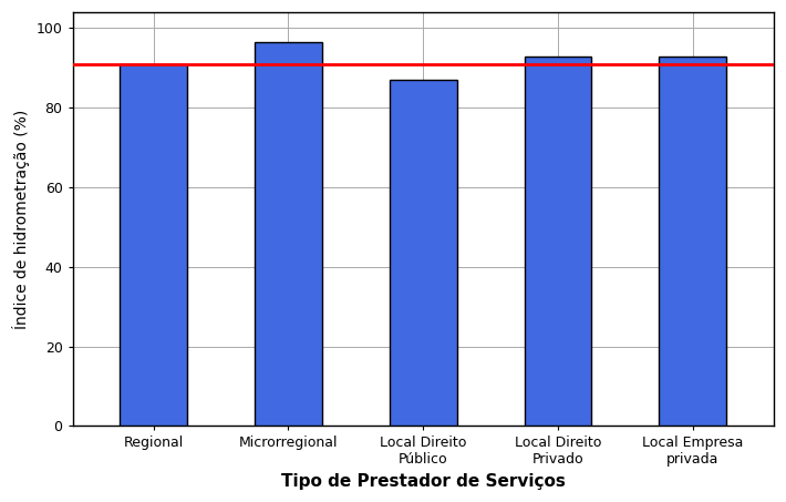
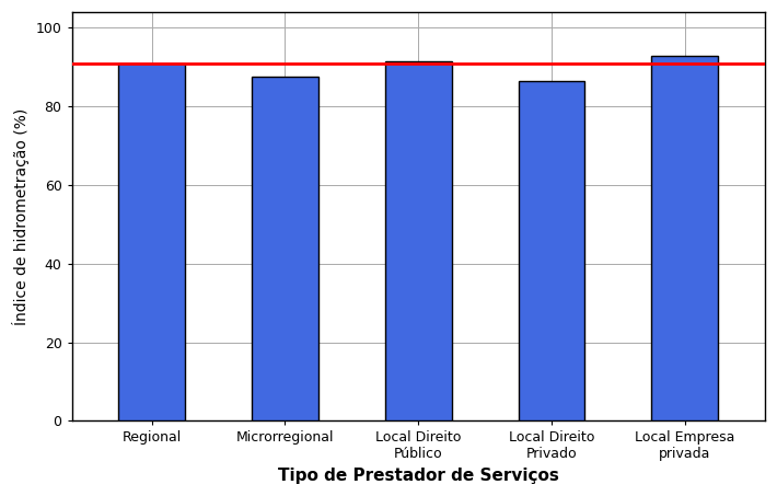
Microrregional: 96.5 -> 87.5
Local Direito Público: 87.0 -> 91.5
Local Direito Privado: 93.0 -> 86.5
